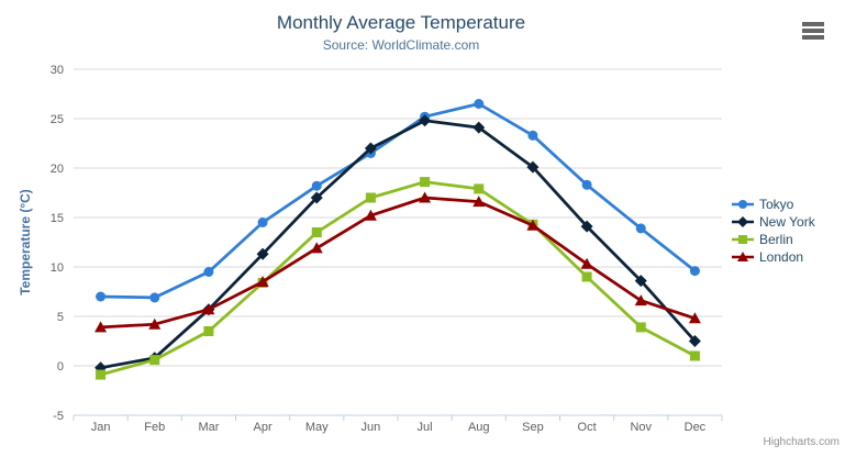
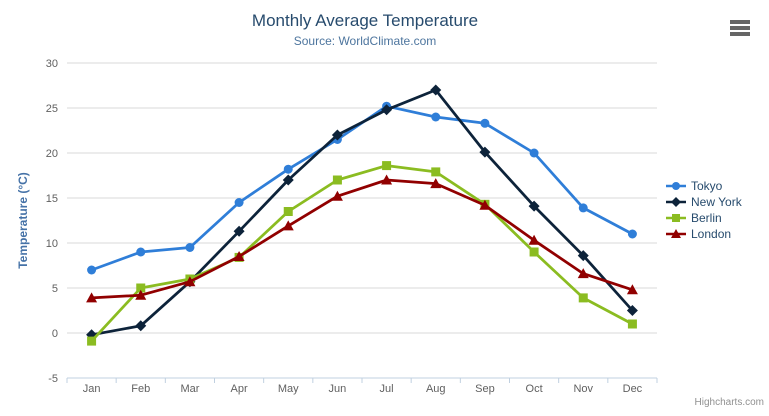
Tokyo/Feb: 7 -> 9
Berlin/Feb: 1 -> 5
Berlin/Mar: 4 -> 6
Tokyo/Aug: 26 -> 24
New York/Aug: 24 -> 27
Tokyo/Oct: 18 -> 20
Tokyo/Dec: 10 -> 11
